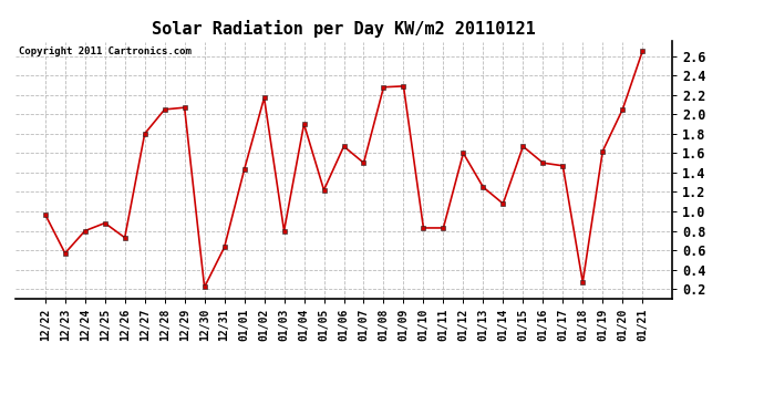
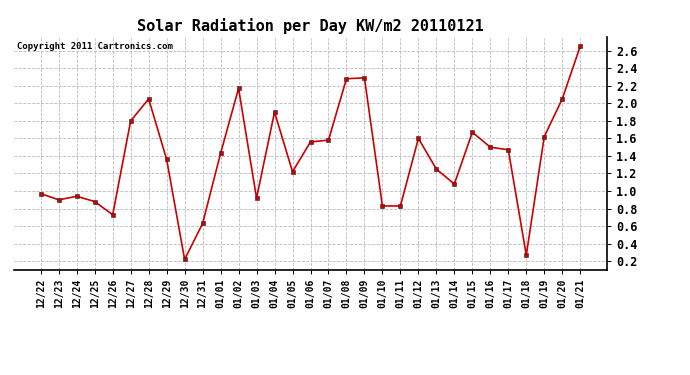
12/23: 0.57 -> 0.90
12/24: 0.80 -> 0.94
12/29: 2.07 -> 1.36
01/03: 0.80 -> 0.92
01/06: 1.67 -> 1.56
01/07: 1.50 -> 1.58
